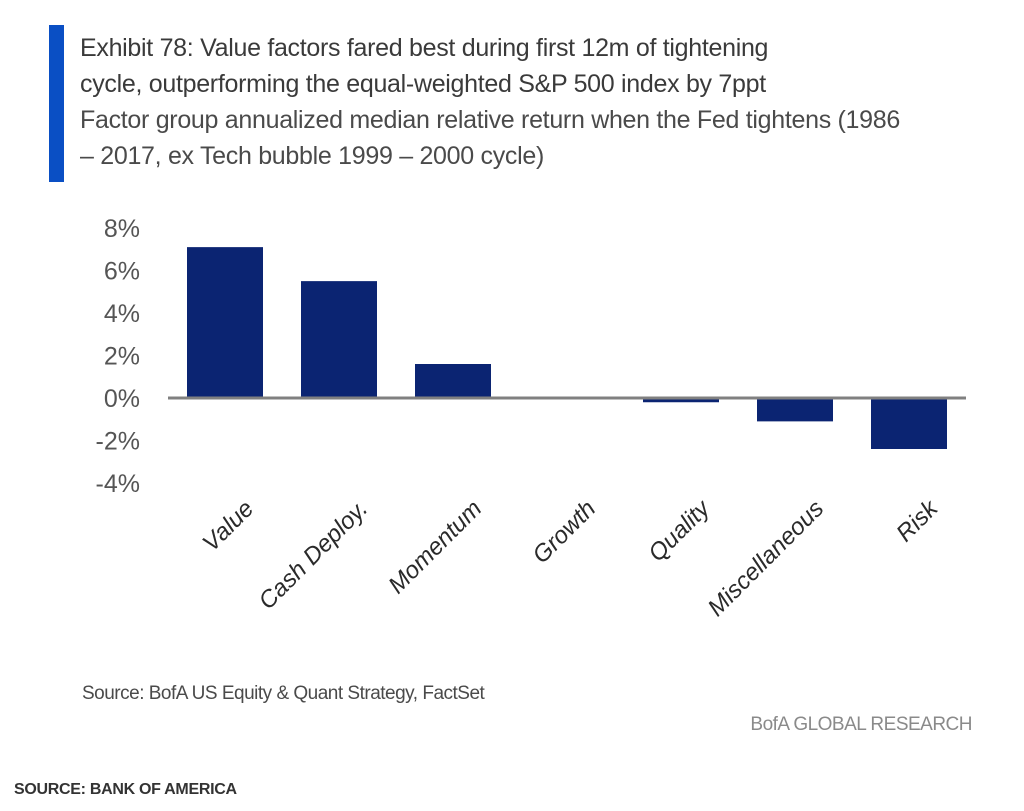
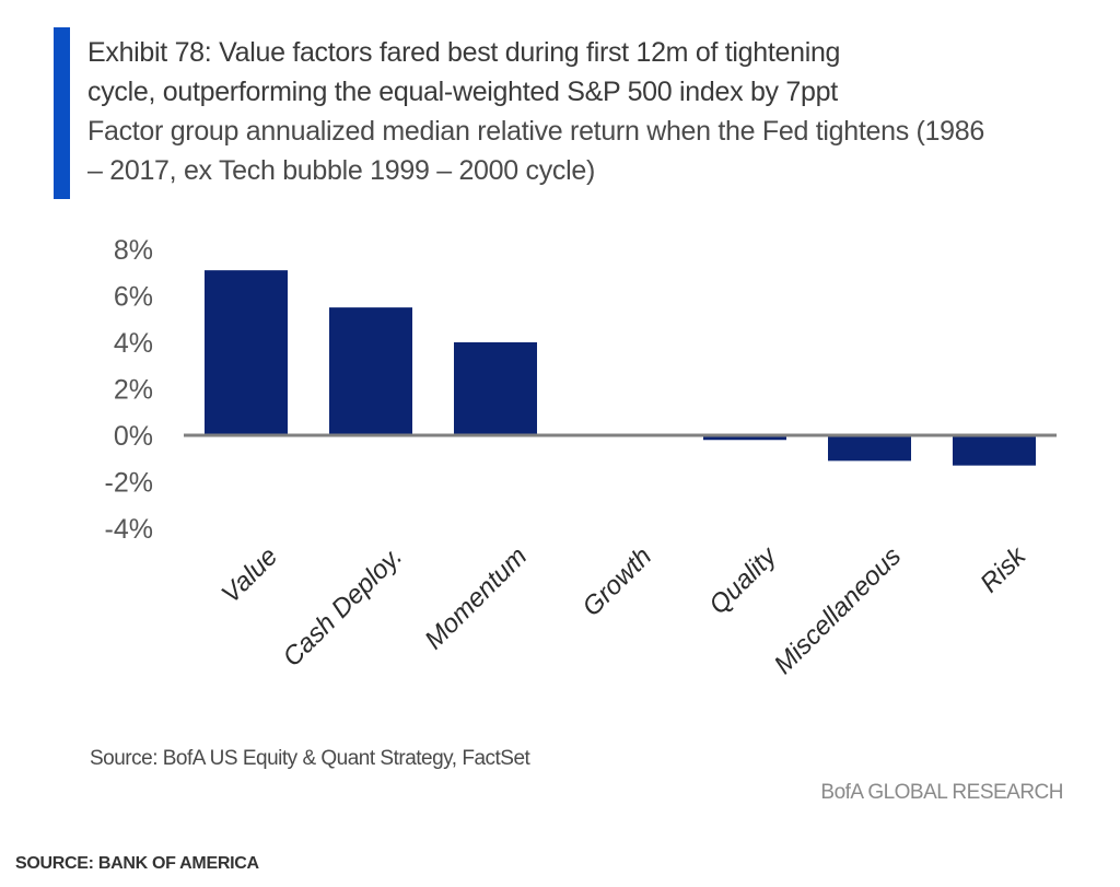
Momentum: 1.6% -> 4.0%
Risk: -2.4% -> -1.3%
